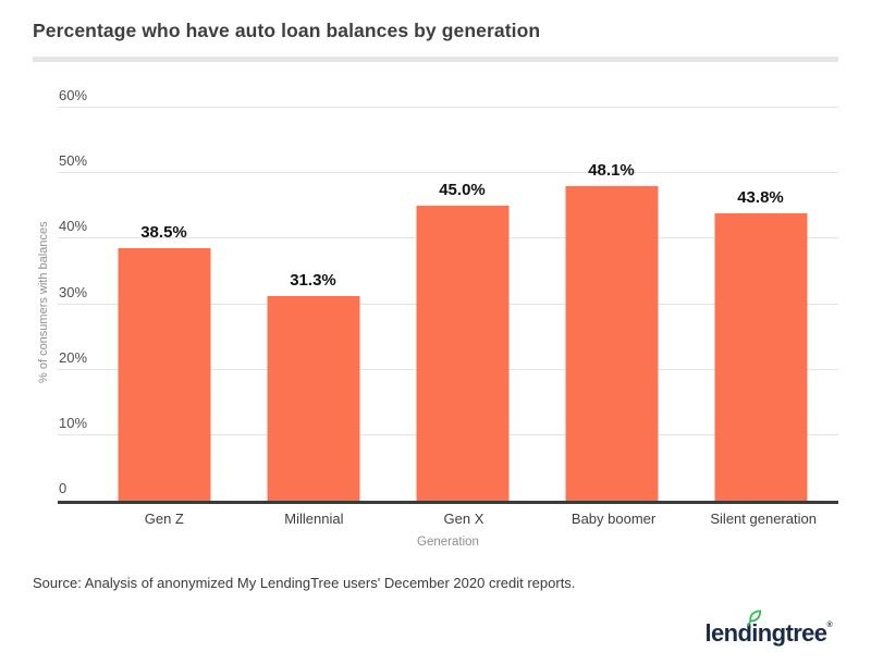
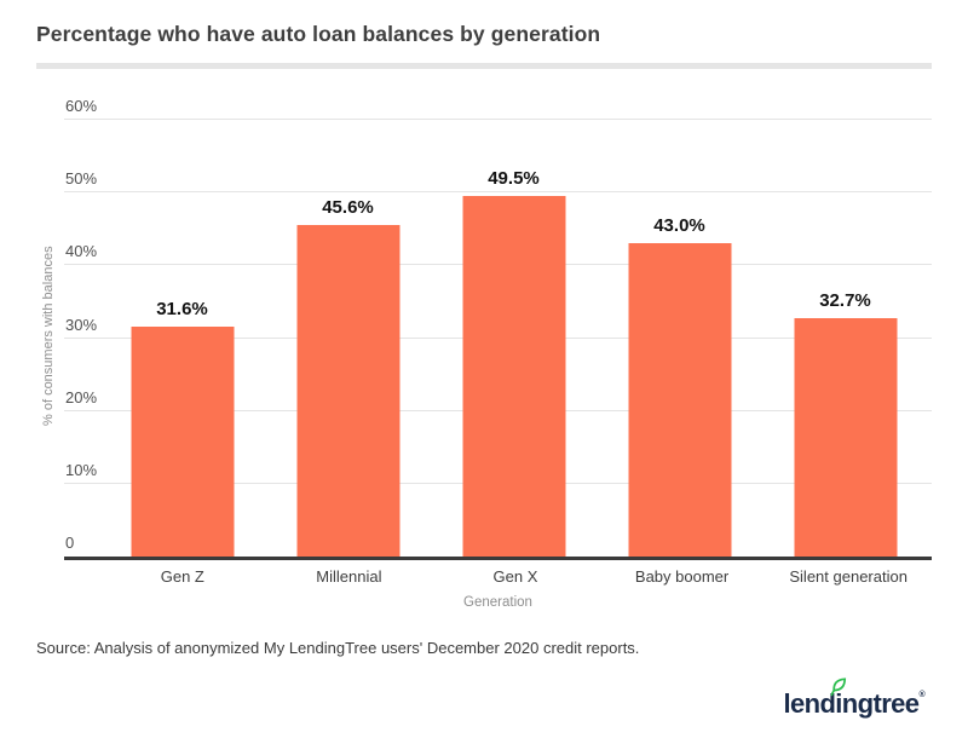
Gen Z: 38.5% -> 31.6%
Millennial: 31.3% -> 45.6%
Gen X: 45.0% -> 49.5%
Baby boomer: 48.1% -> 43.0%
Silent generation: 43.8% -> 32.7%
